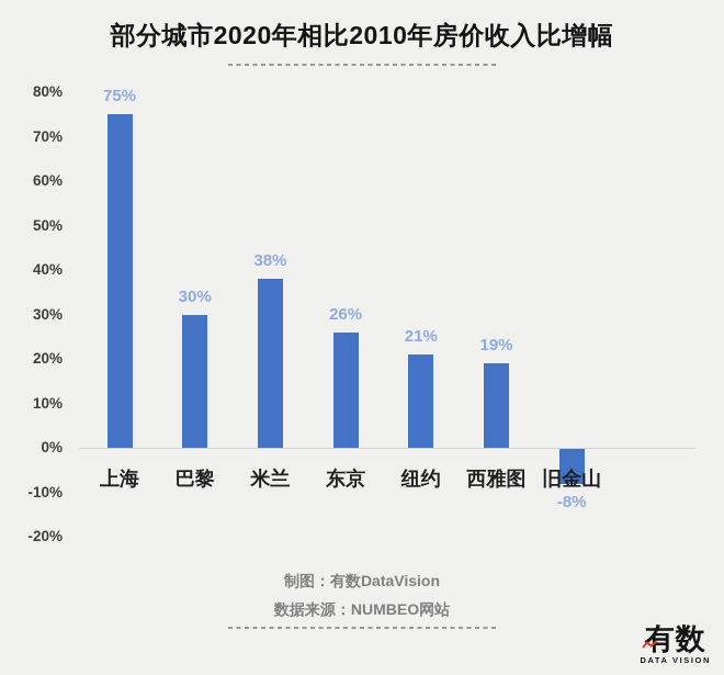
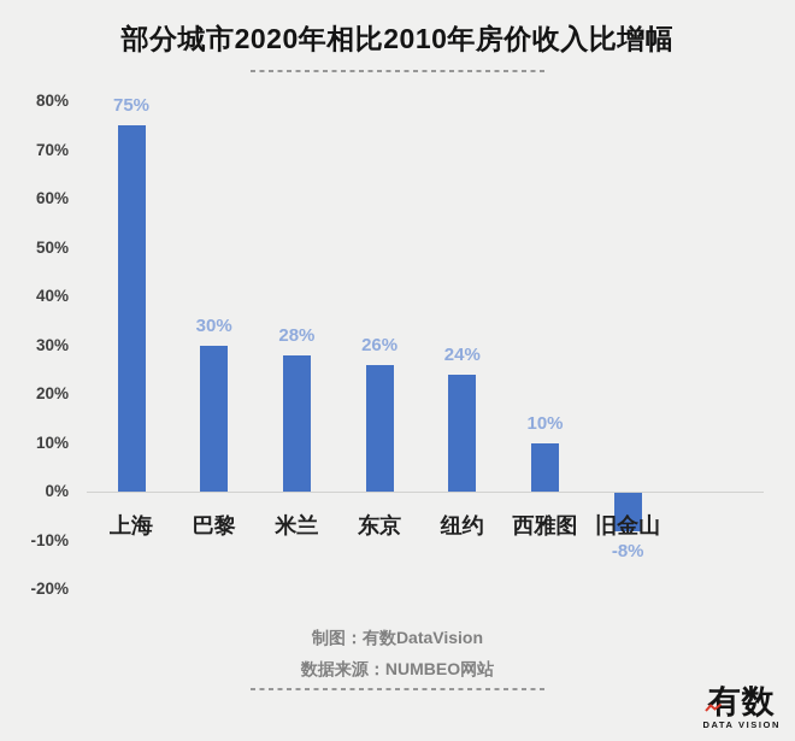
米兰: 38% -> 28%
纽约: 21% -> 24%
西雅图: 19% -> 10%
